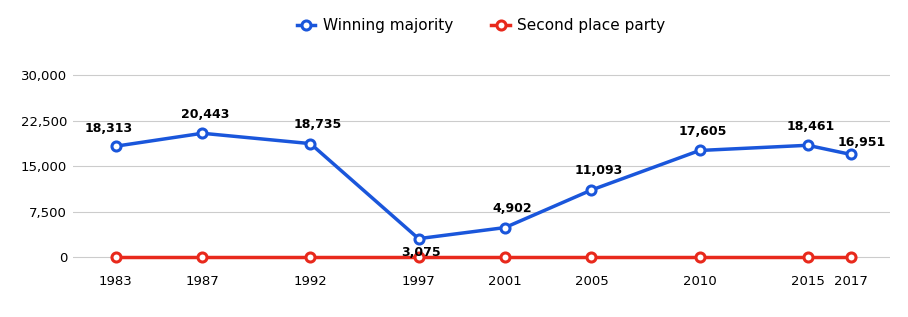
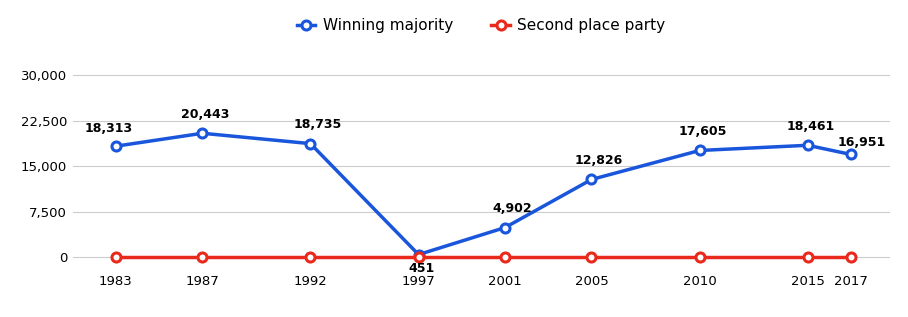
Winning majority/1997: 3,075 -> 451
Winning majority/2005: 11,093 -> 12,826
